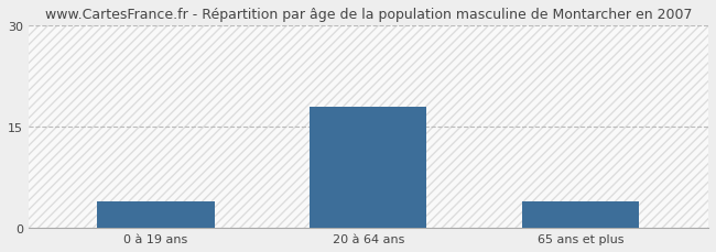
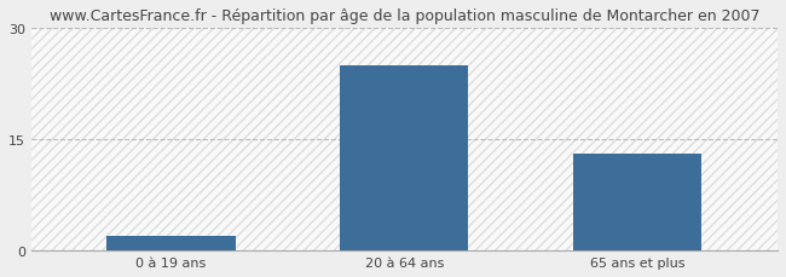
0 à 19 ans: 4 -> 2
20 à 64 ans: 18 -> 25
65 ans et plus: 4 -> 13
